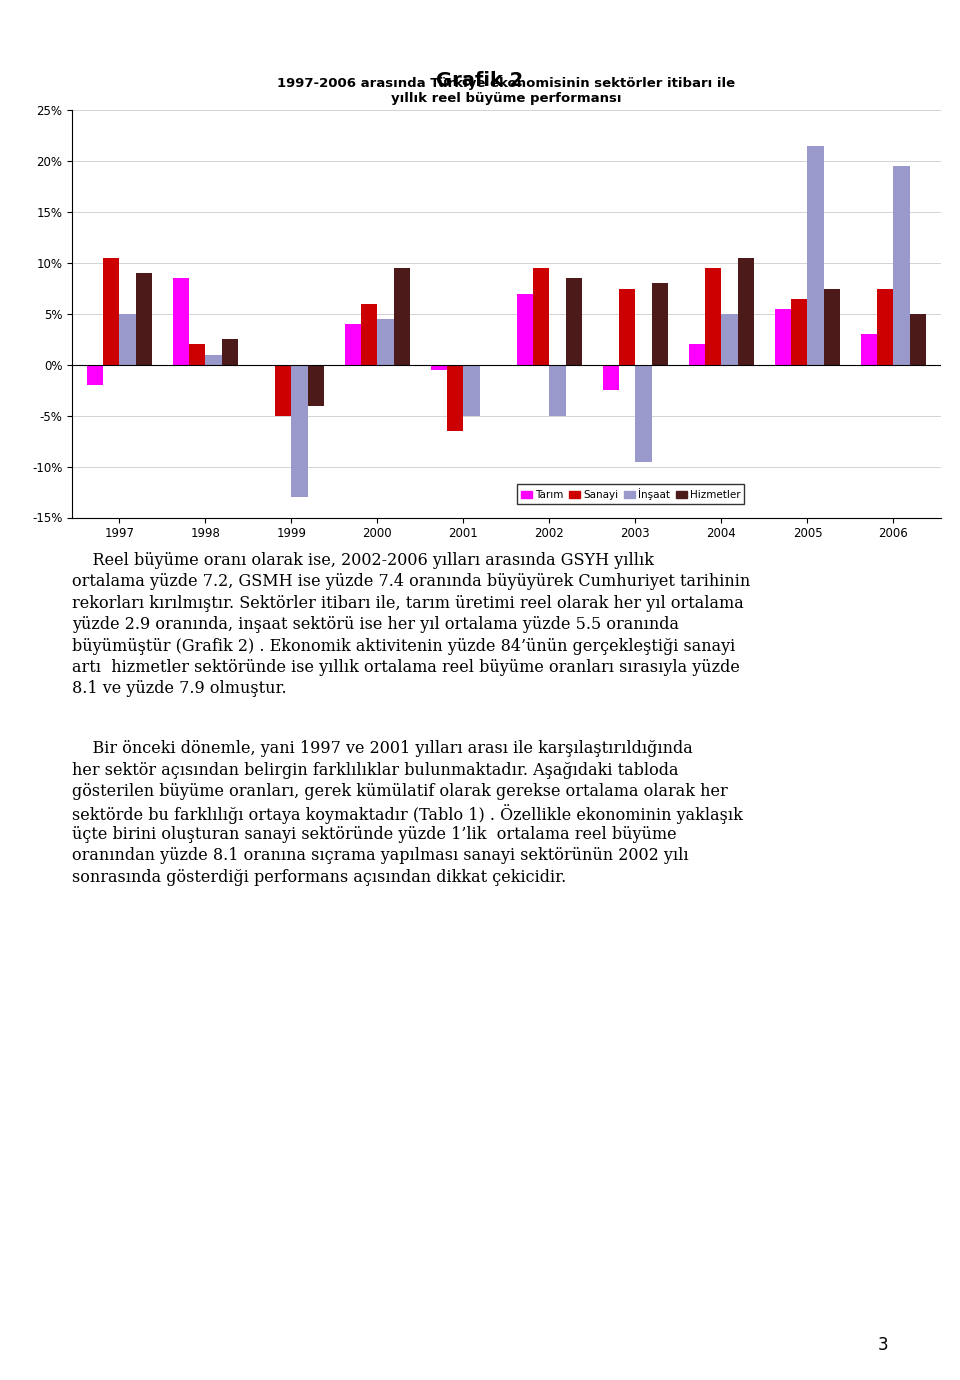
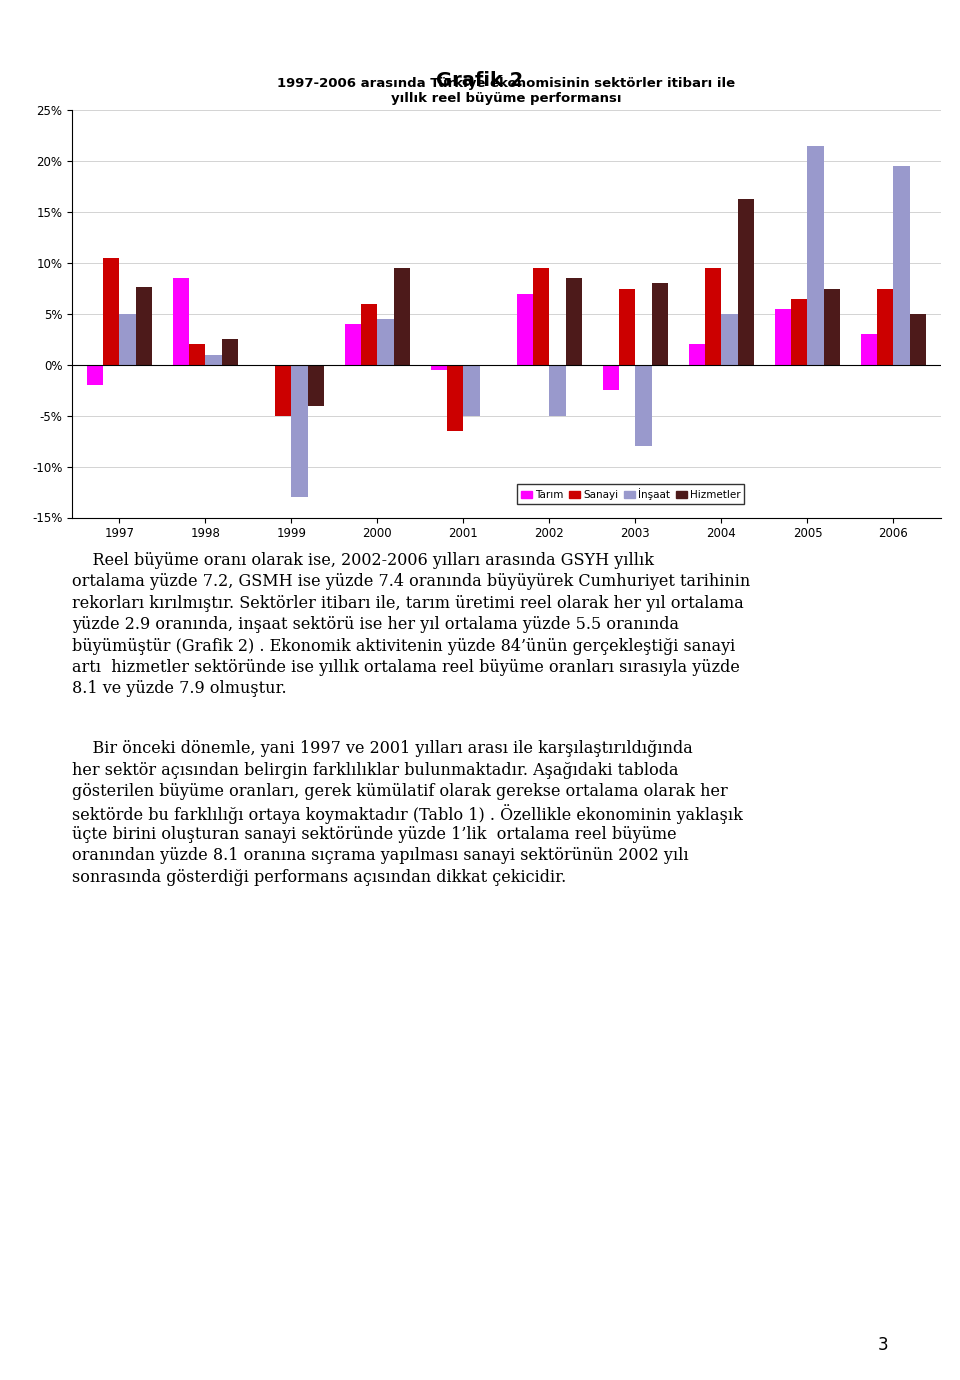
Hizmetler/1997: 9.0% -> 7.6%
İnşaat/2003: -9.5% -> -8.0%
Hizmetler/2004: 10.5% -> 16.3%
